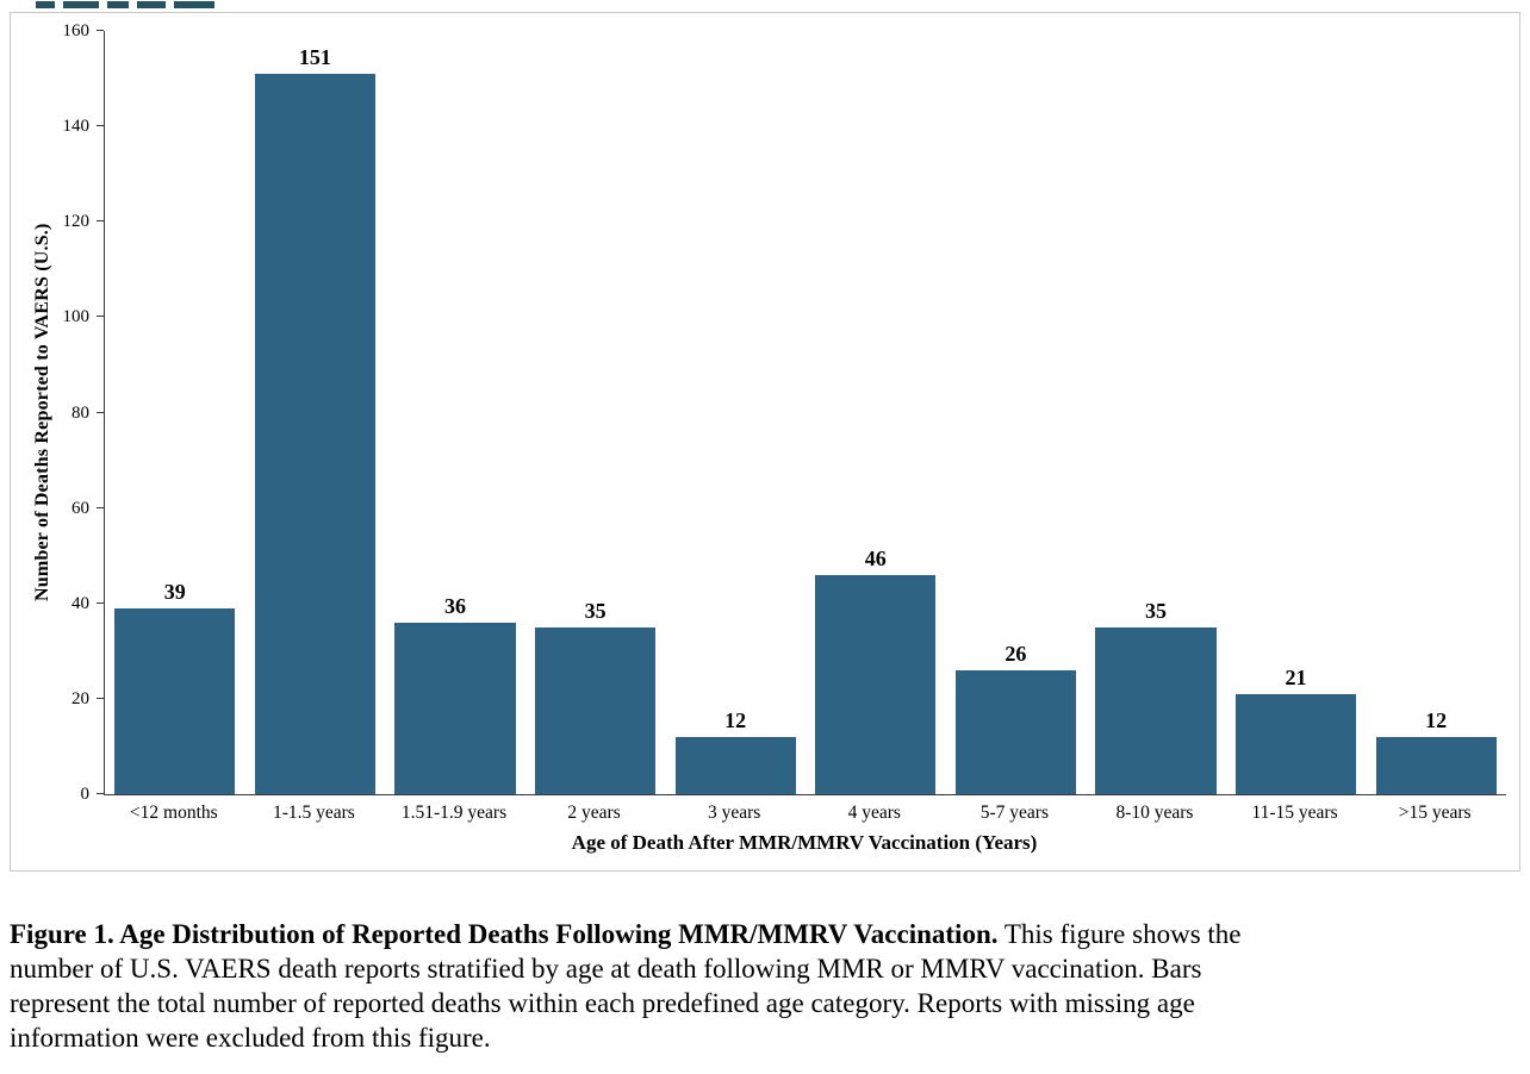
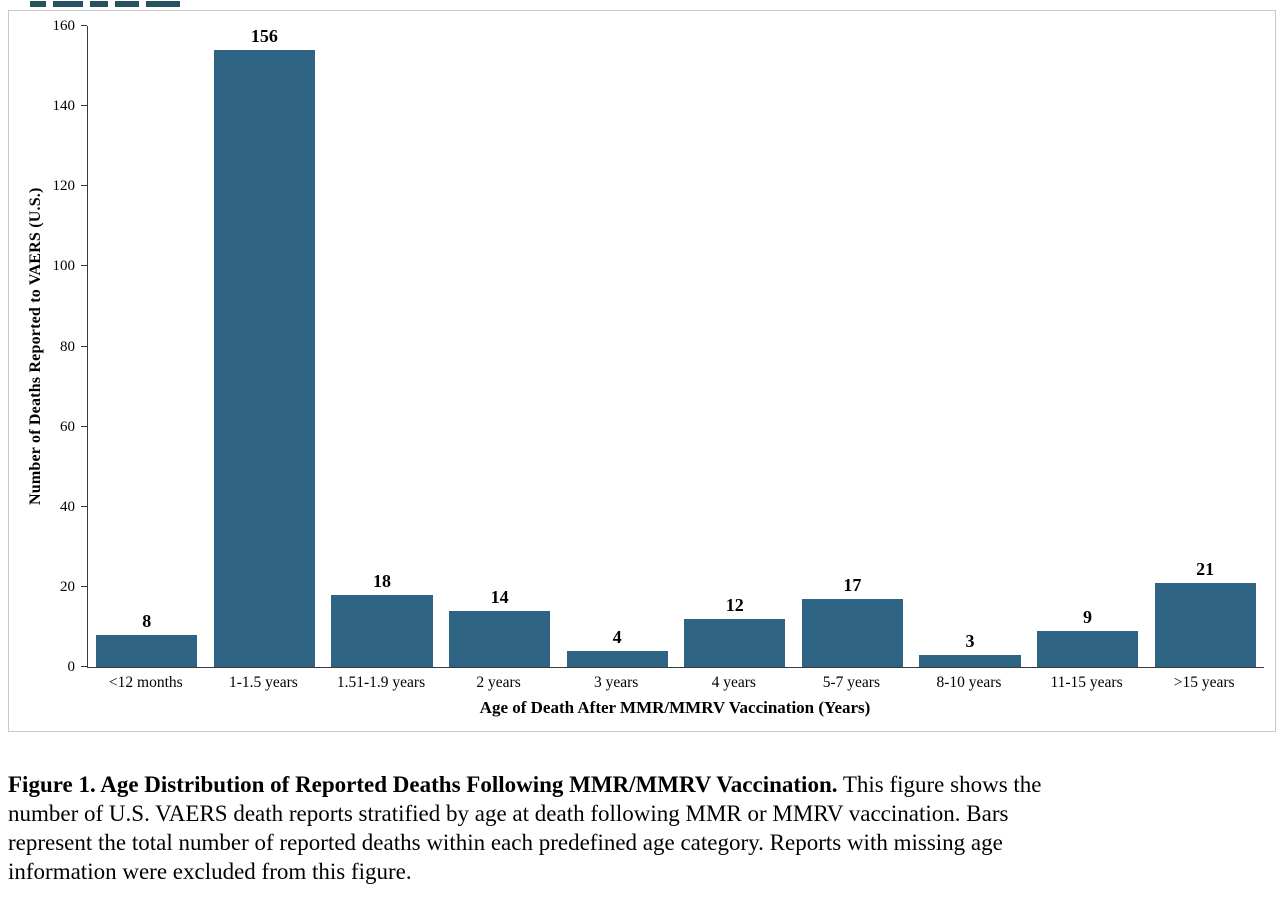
<12 months: 39 -> 8
1-1.5 years: 151 -> 156
1.51-1.9 years: 36 -> 18
2 years: 35 -> 14
3 years: 12 -> 4
4 years: 46 -> 12
5-7 years: 26 -> 17
8-10 years: 35 -> 3
11-15 years: 21 -> 9
>15 years: 12 -> 21
